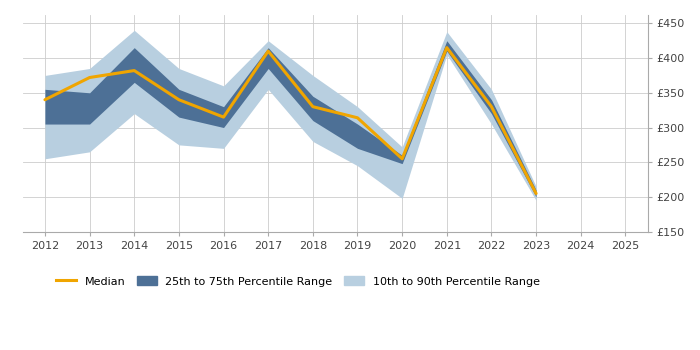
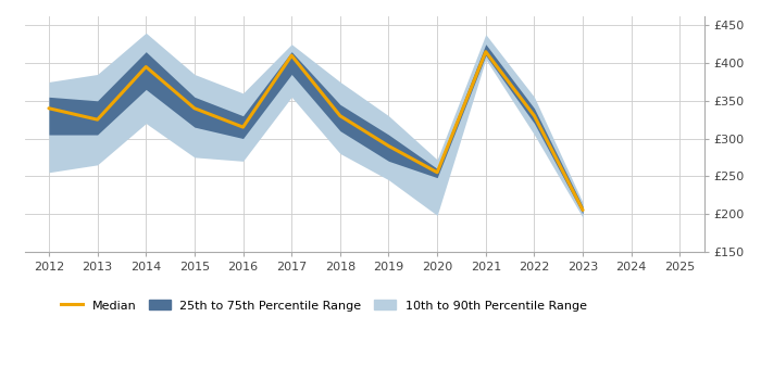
Median/2013: £372 -> £325
Median/2014: £382 -> £395
Median/2019: £314 -> £290
